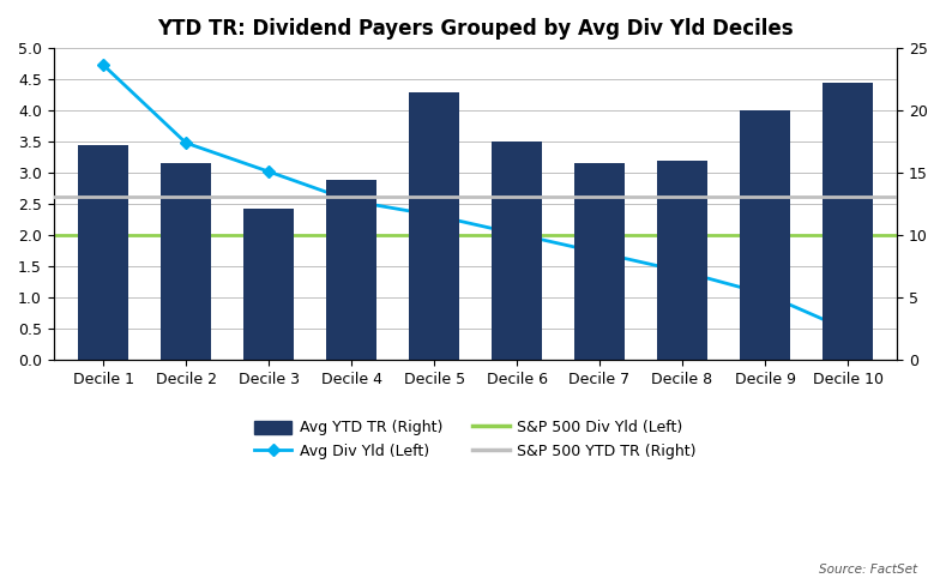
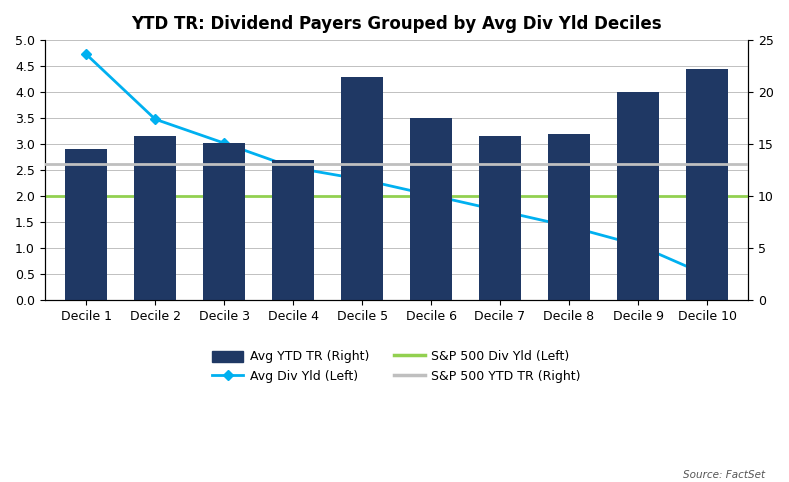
Avg YTD TR (Right)/Decile 1: 17.2 -> 14.5
Avg YTD TR (Right)/Decile 3: 12.1 -> 15.1
Avg YTD TR (Right)/Decile 4: 14.4 -> 13.5
